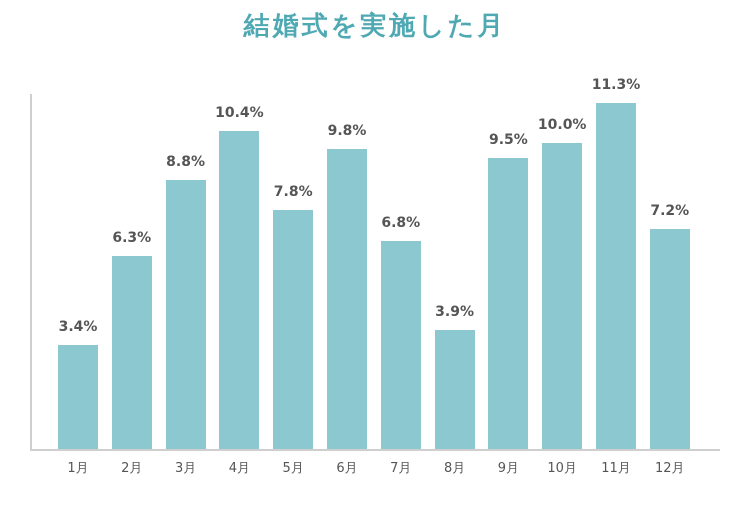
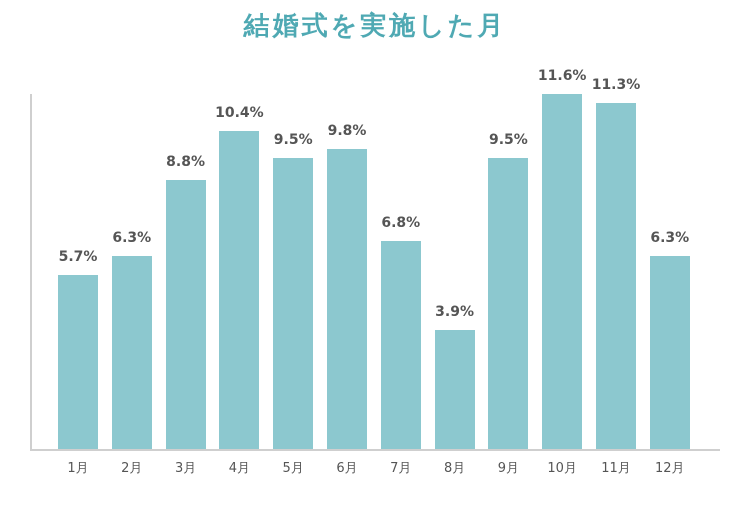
1月: 3.4% -> 5.7%
5月: 7.8% -> 9.5%
10月: 10.0% -> 11.6%
12月: 7.2% -> 6.3%
